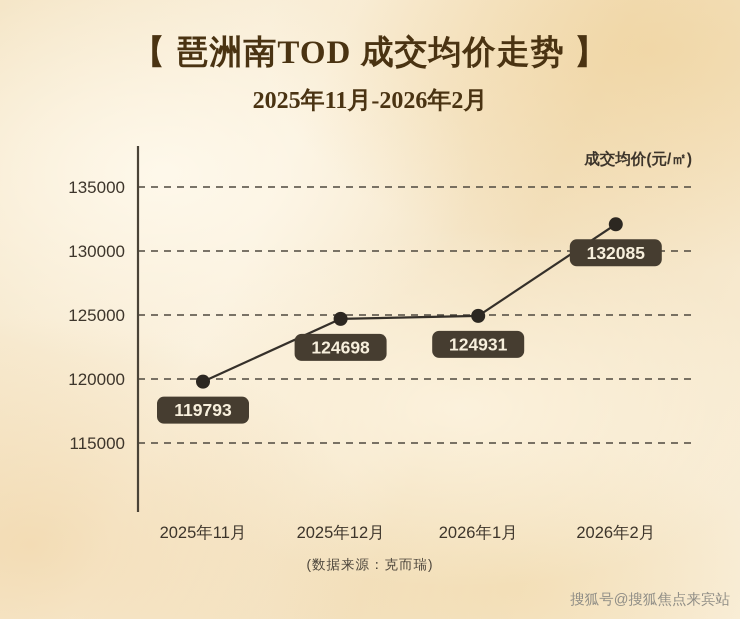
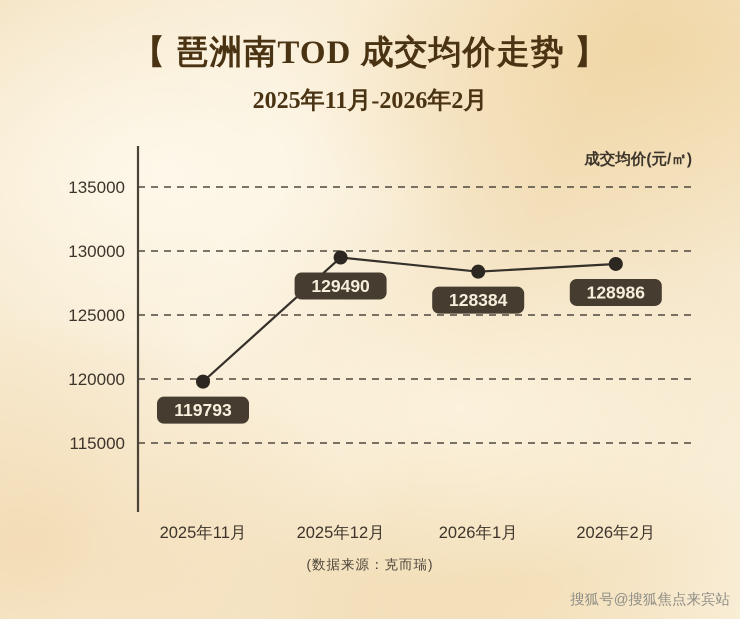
2025年12月: 124698 -> 129490
2026年1月: 124931 -> 128384
2026年2月: 132085 -> 128986
